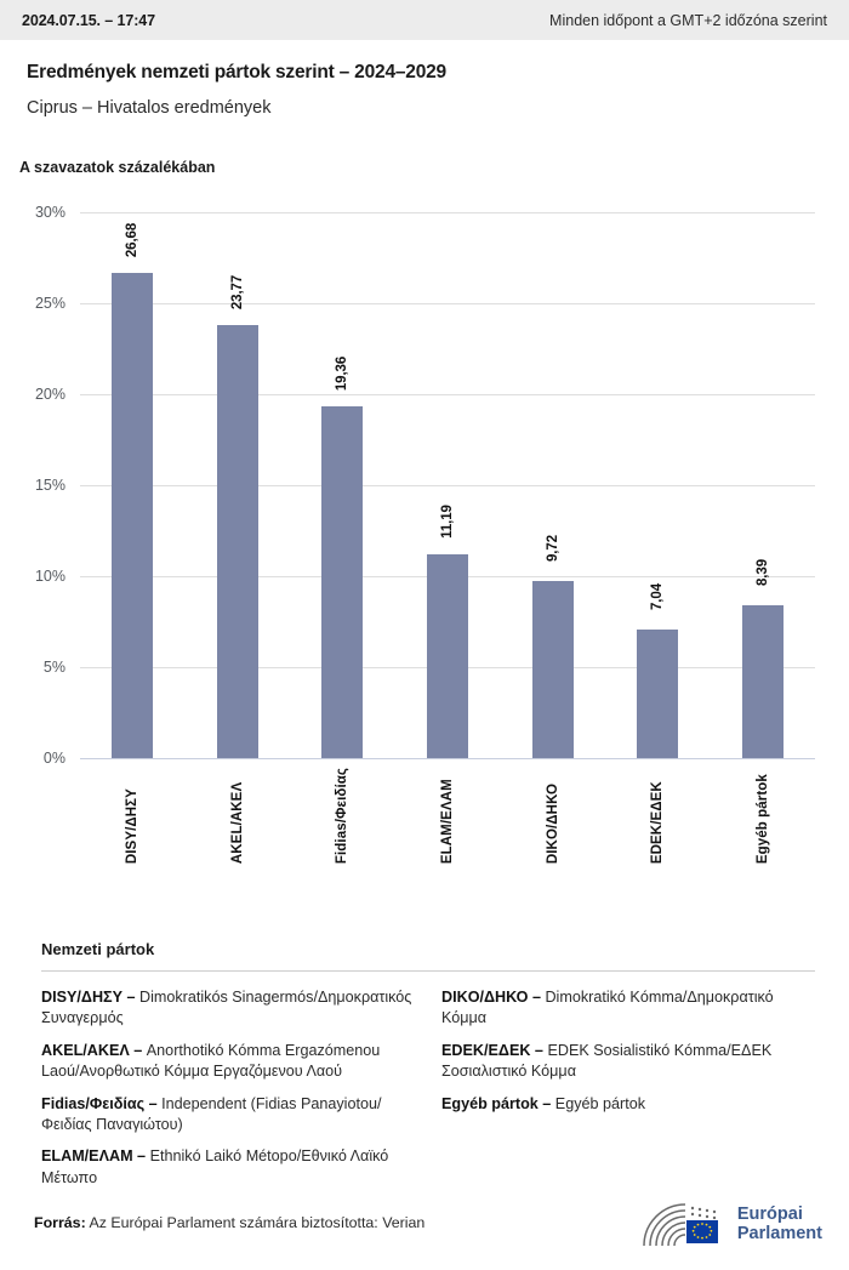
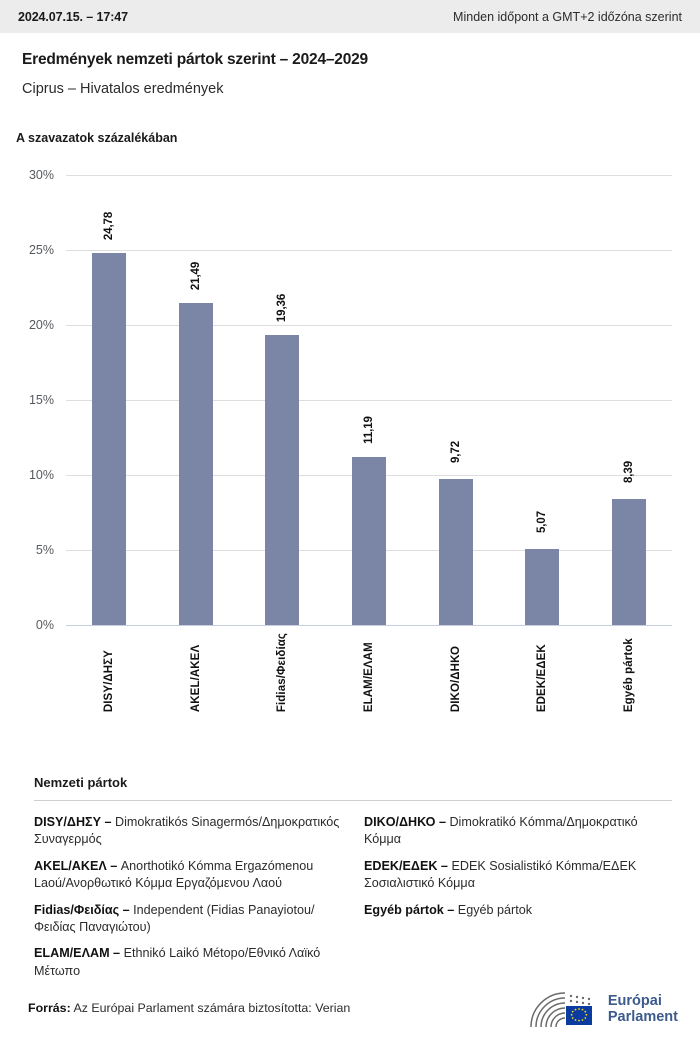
DISY/ΔΗΣΥ: 26,68 -> 24,78
AKEL/ΑΚΕΛ: 23,77 -> 21,49
EDEK/ΕΔΕΚ: 7,04 -> 5,07
